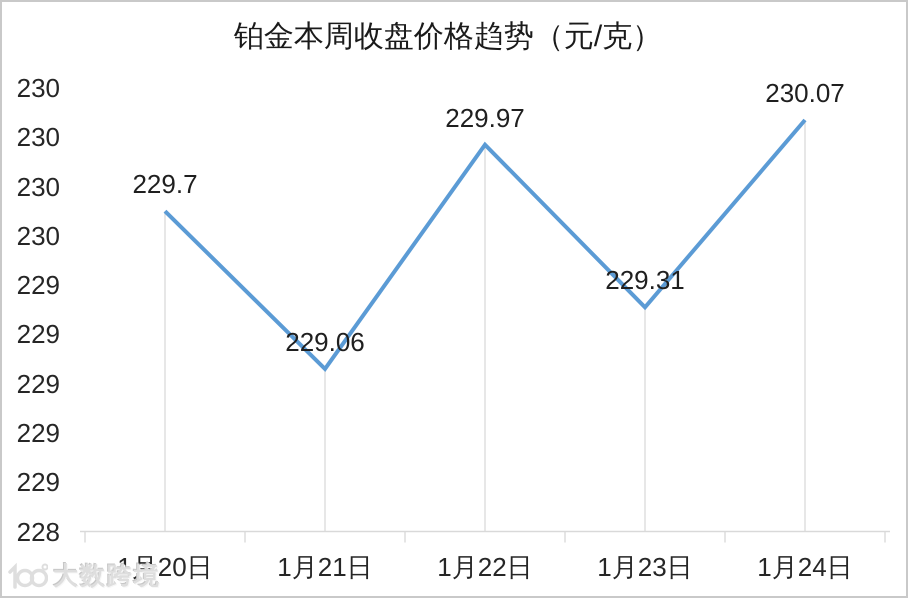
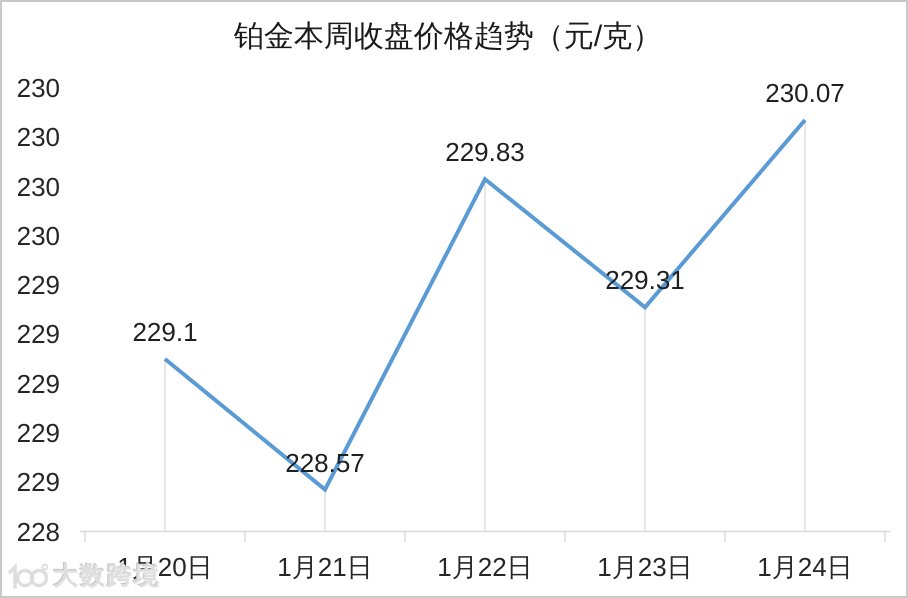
1月20日: 229.7 -> 229.1
1月21日: 229.06 -> 228.57
1月22日: 229.97 -> 229.83
